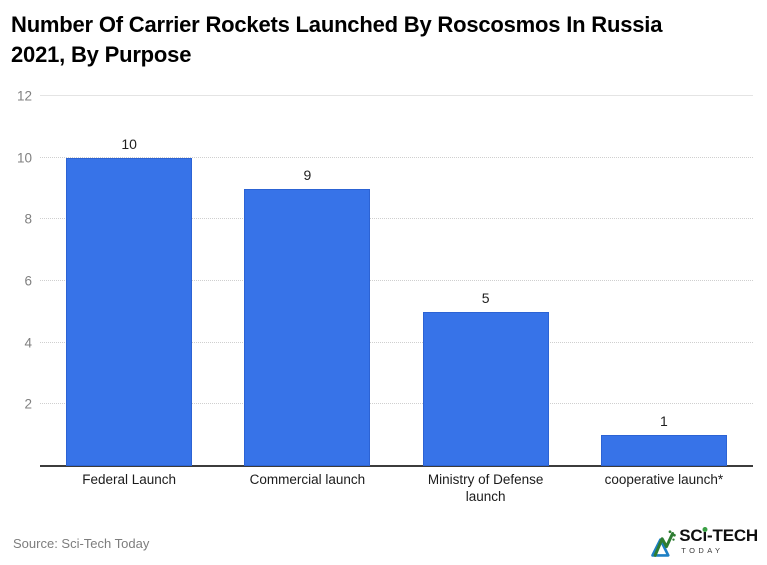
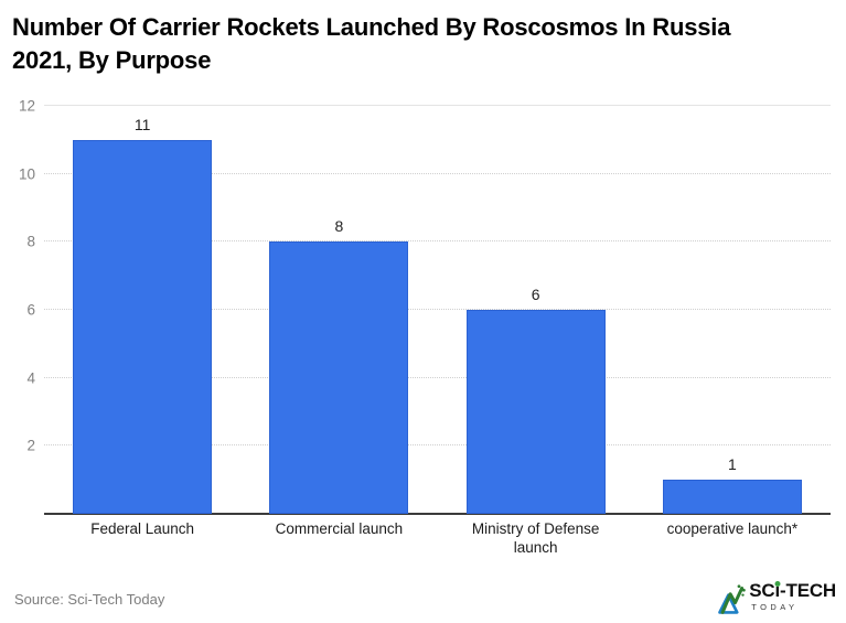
Federal Launch: 10 -> 11
Commercial launch: 9 -> 8
Ministry of Defense launch: 5 -> 6
